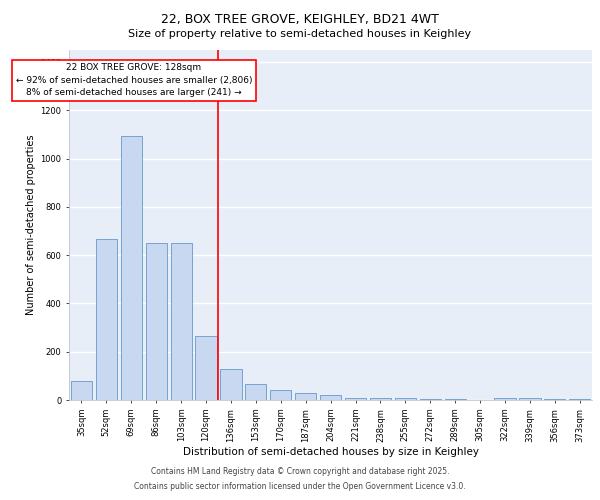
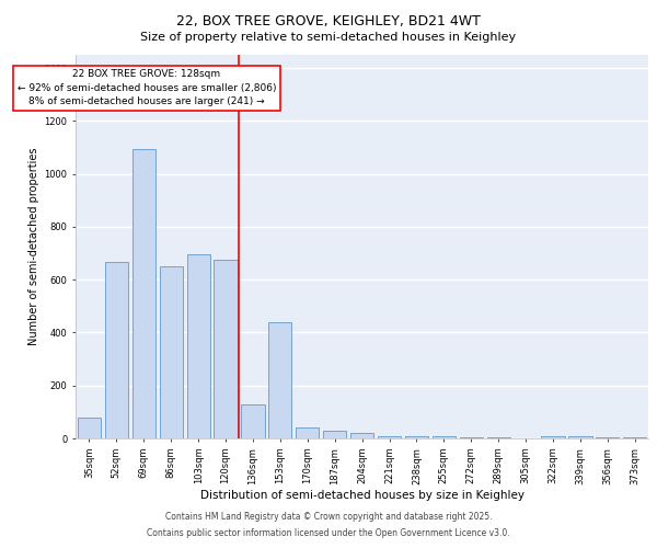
103sqm: 650 -> 695
120sqm: 265 -> 675
153sqm: 65 -> 440
